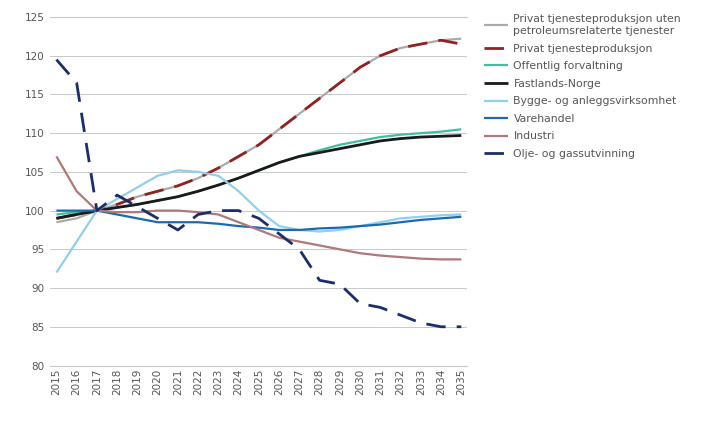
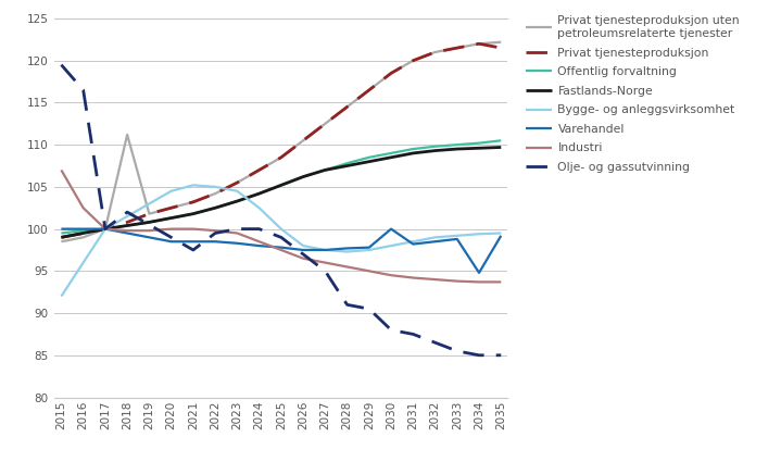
Privat tjenesteproduksjon uten petroleumsrelaterte tjenester/2018: 100.8 -> 111.2
Varehandel/2030: 98.0 -> 100.0
Varehandel/2034: 99.0 -> 94.8
